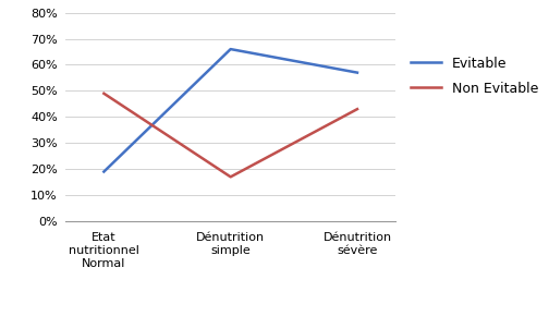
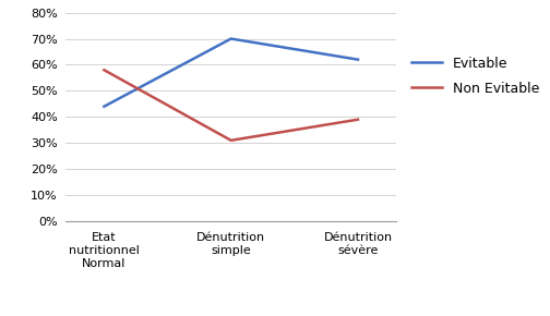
Evitable/Etat nutritionnel Normal: 19% -> 44%
Non Evitable/Etat nutritionnel Normal: 49% -> 58%
Evitable/Dénutrition simple: 66% -> 70%
Non Evitable/Dénutrition simple: 17% -> 31%
Evitable/Dénutrition sévère: 57% -> 62%
Non Evitable/Dénutrition sévère: 43% -> 39%
